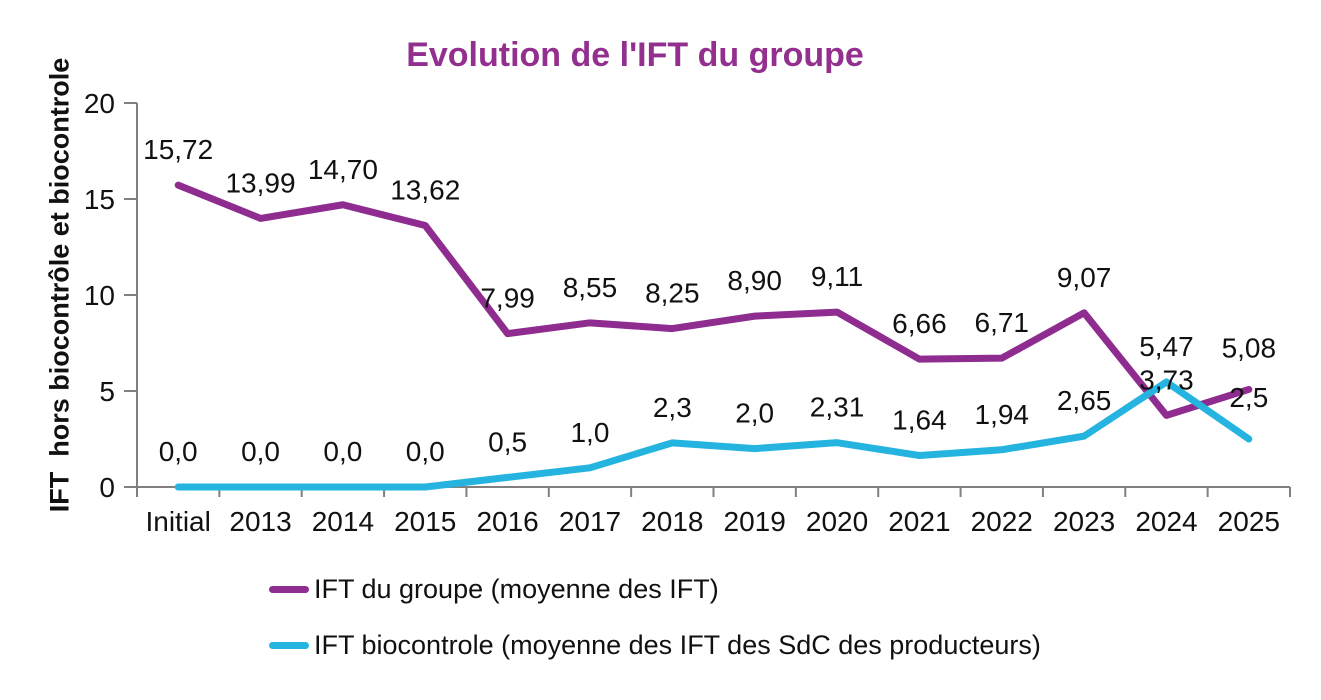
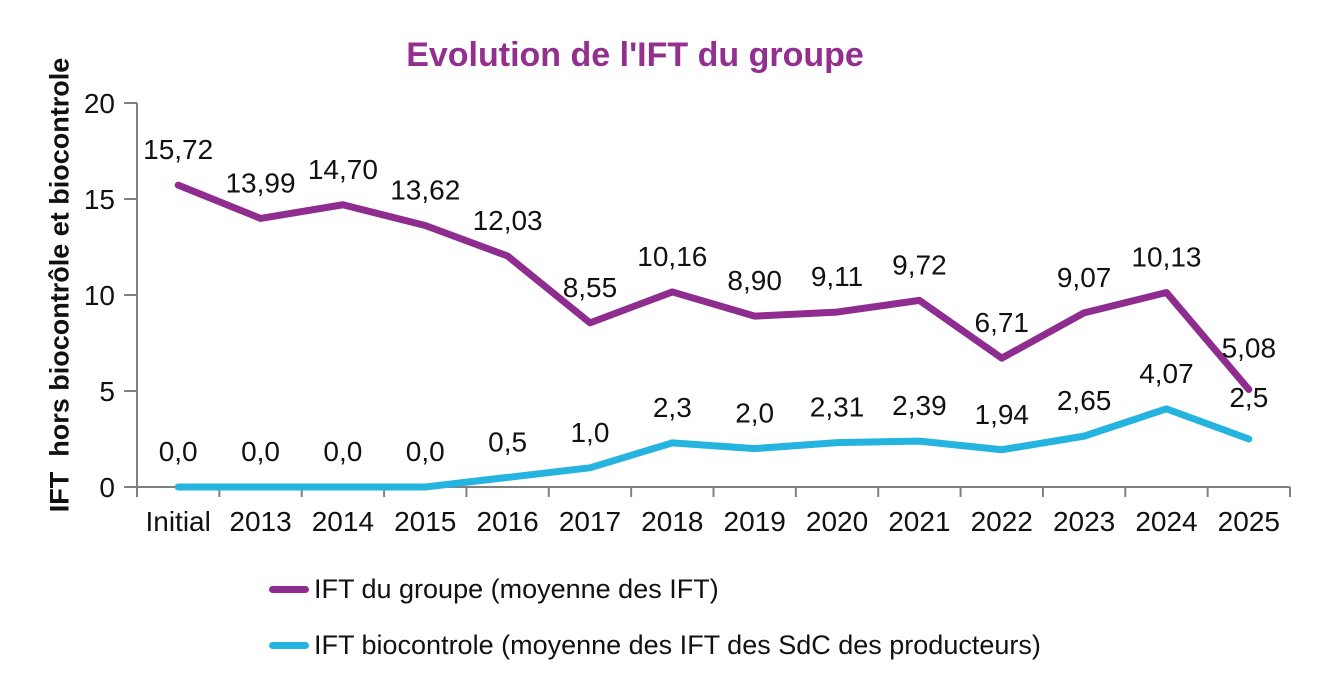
IFT du groupe (moyenne des IFT)/2016: 7,99 -> 12,03
IFT du groupe (moyenne des IFT)/2018: 8,25 -> 10,16
IFT du groupe (moyenne des IFT)/2021: 6,66 -> 9,72
IFT biocontrole (moyenne des IFT des SdC des producteurs)/2021: 1,64 -> 2,39
IFT du groupe (moyenne des IFT)/2024: 3,73 -> 10,13
IFT biocontrole (moyenne des IFT des SdC des producteurs)/2024: 5,47 -> 4,07
